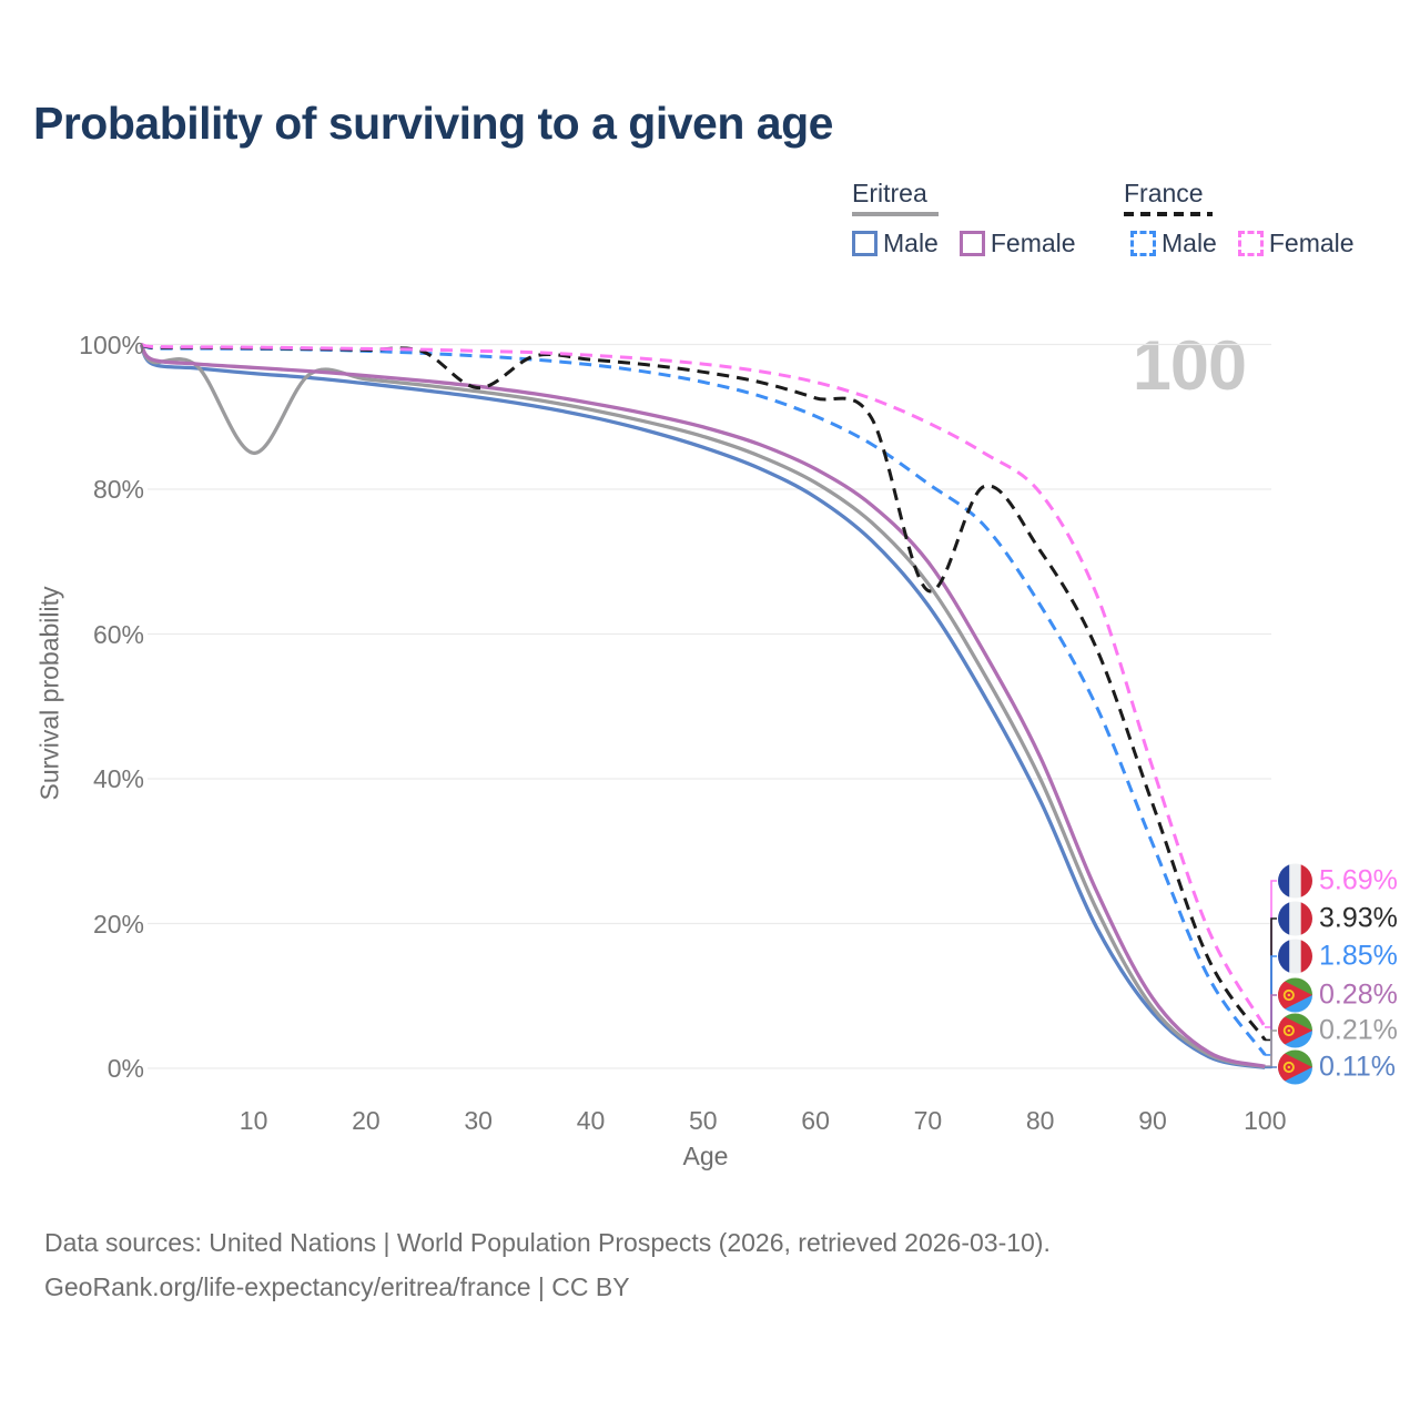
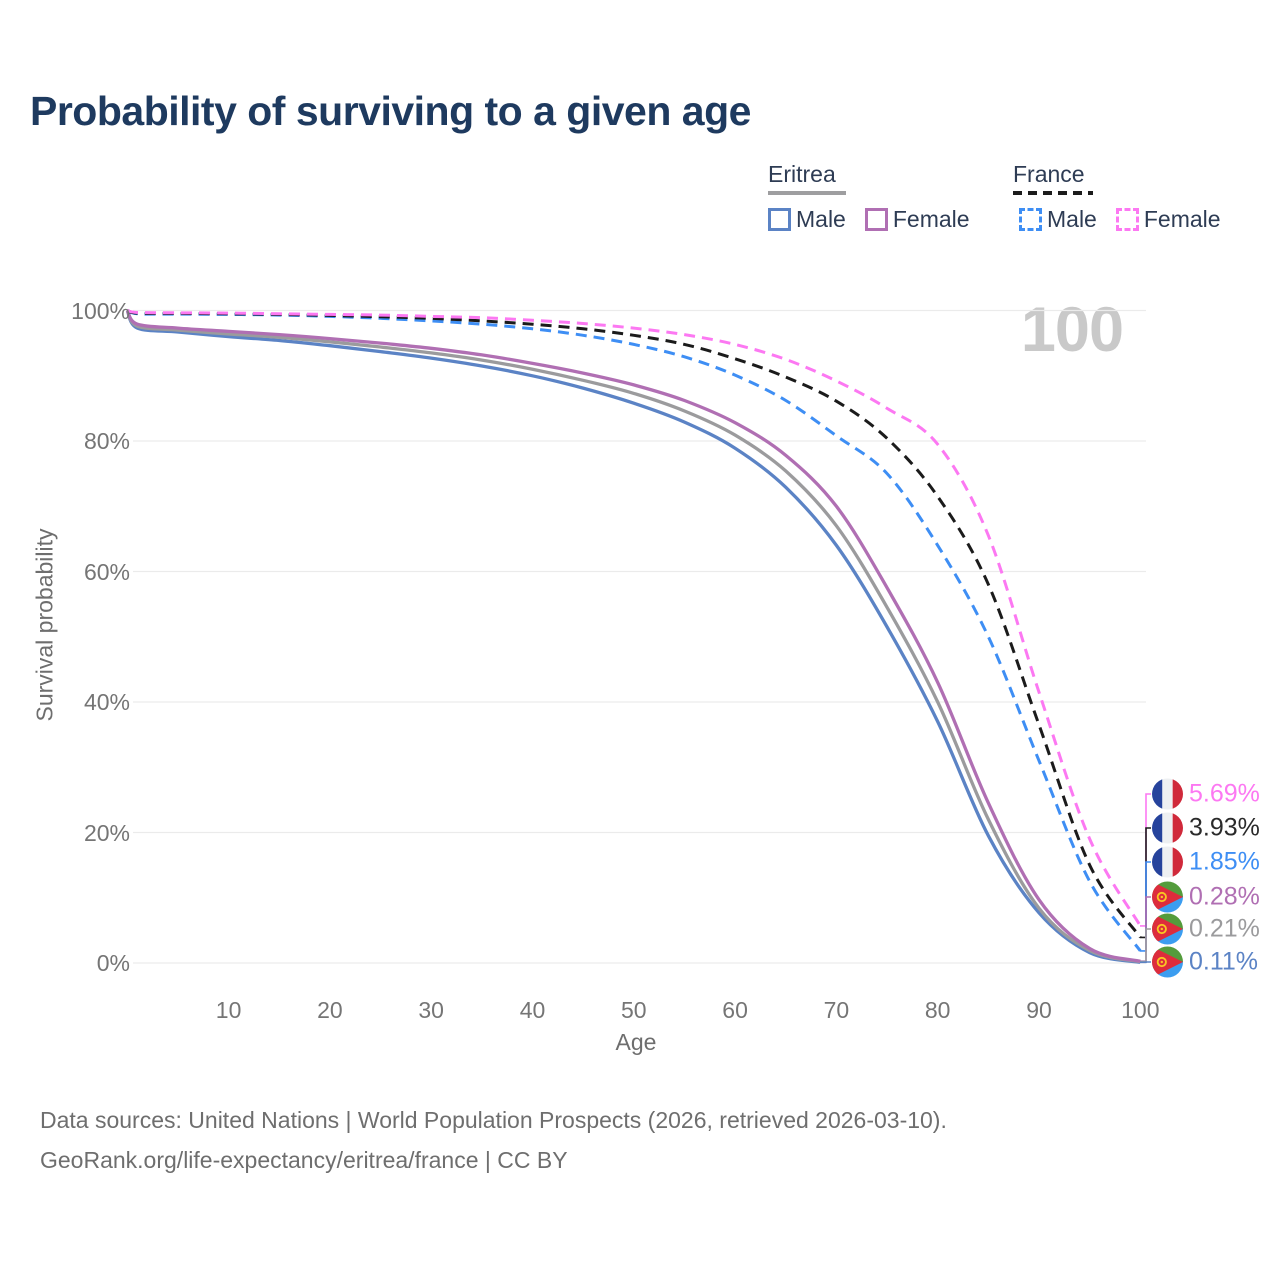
Eritrea/10: 85% -> 96%
France/30: 94% -> 99%
France/70: 66% -> 86%
